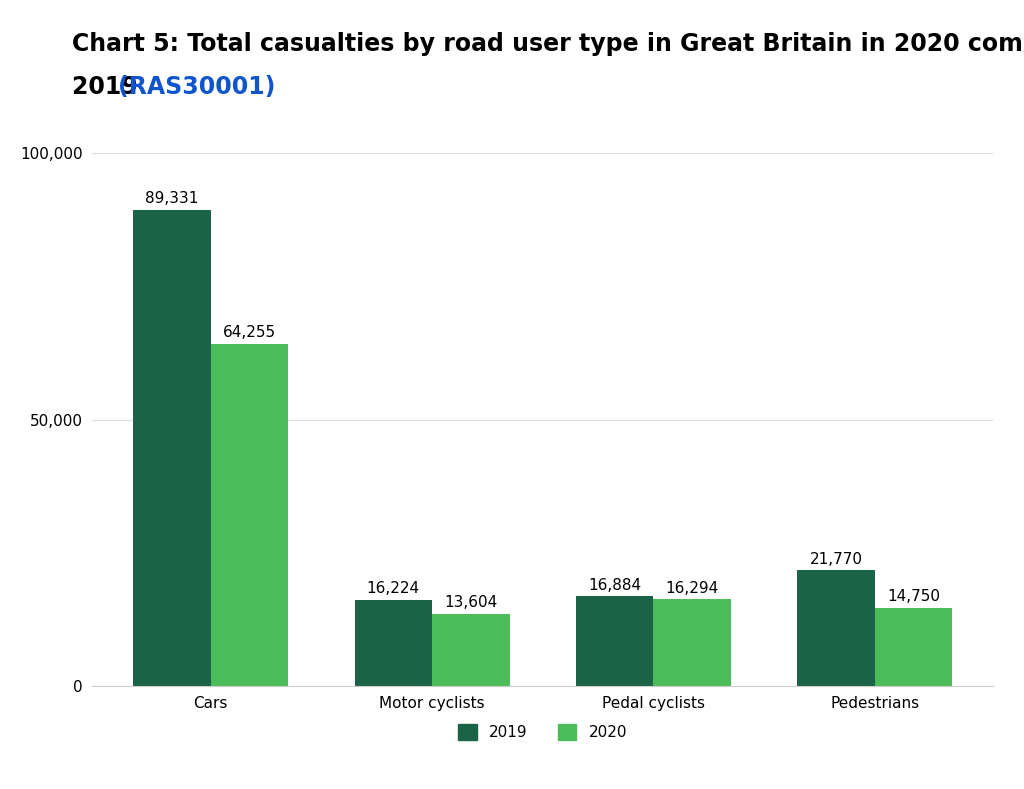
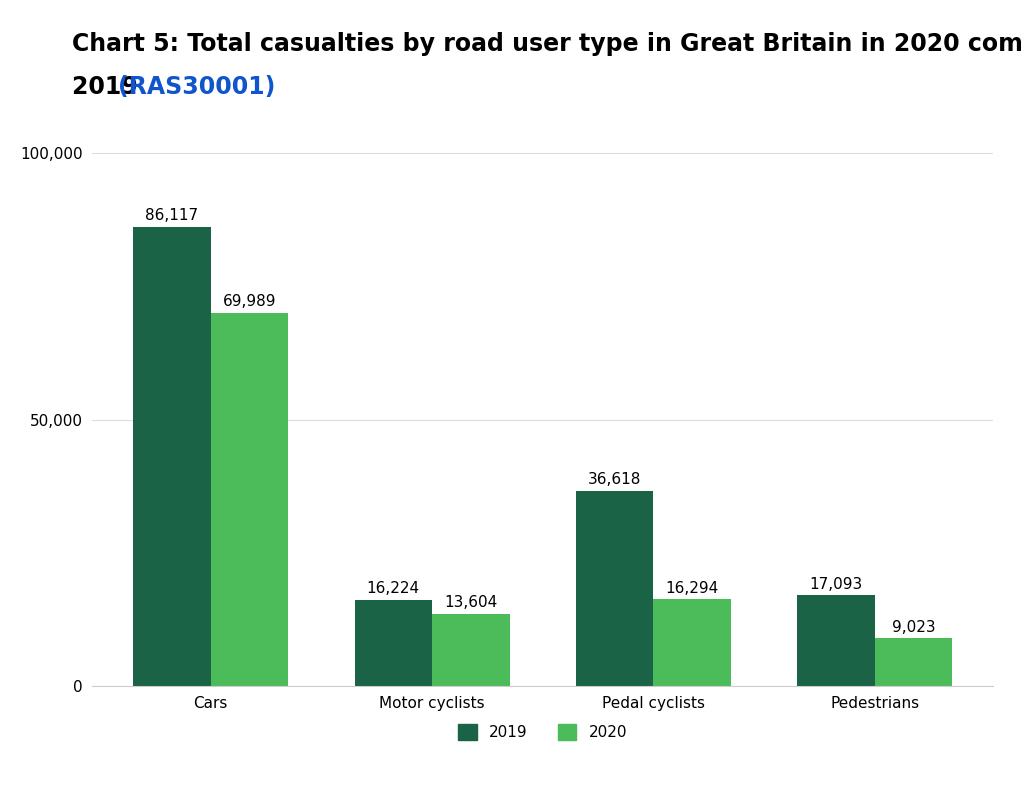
2019/Cars: 89,331 -> 86,117
2020/Cars: 64,255 -> 69,989
2019/Pedal cyclists: 16,884 -> 36,618
2019/Pedestrians: 21,770 -> 17,093
2020/Pedestrians: 14,750 -> 9,023
